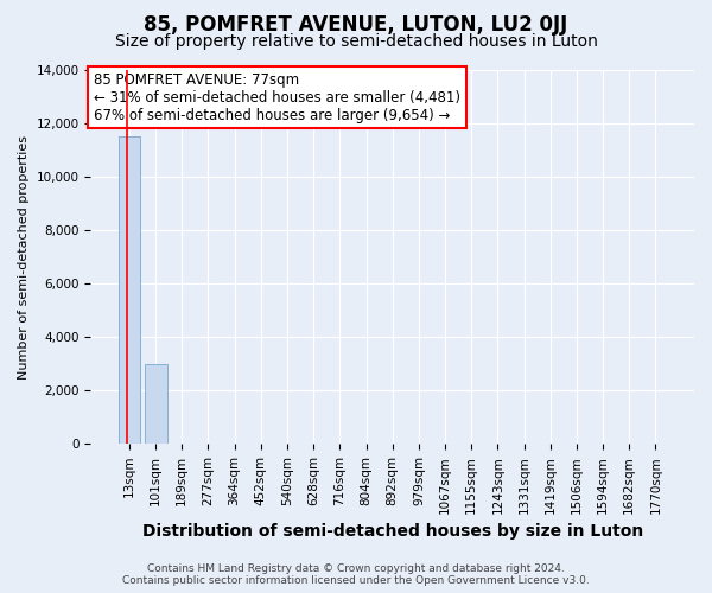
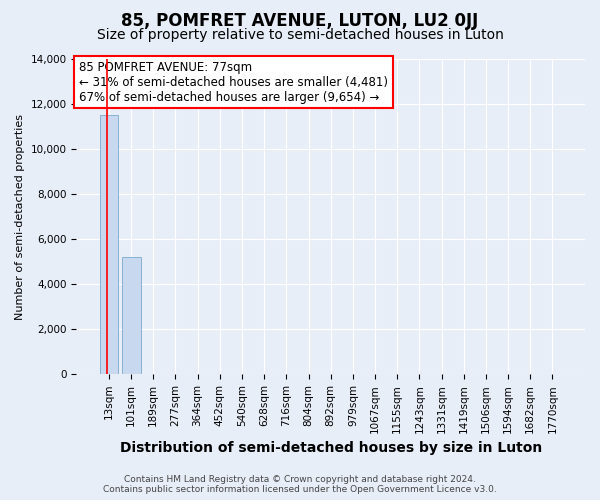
101sqm: 3,000 -> 5,200
